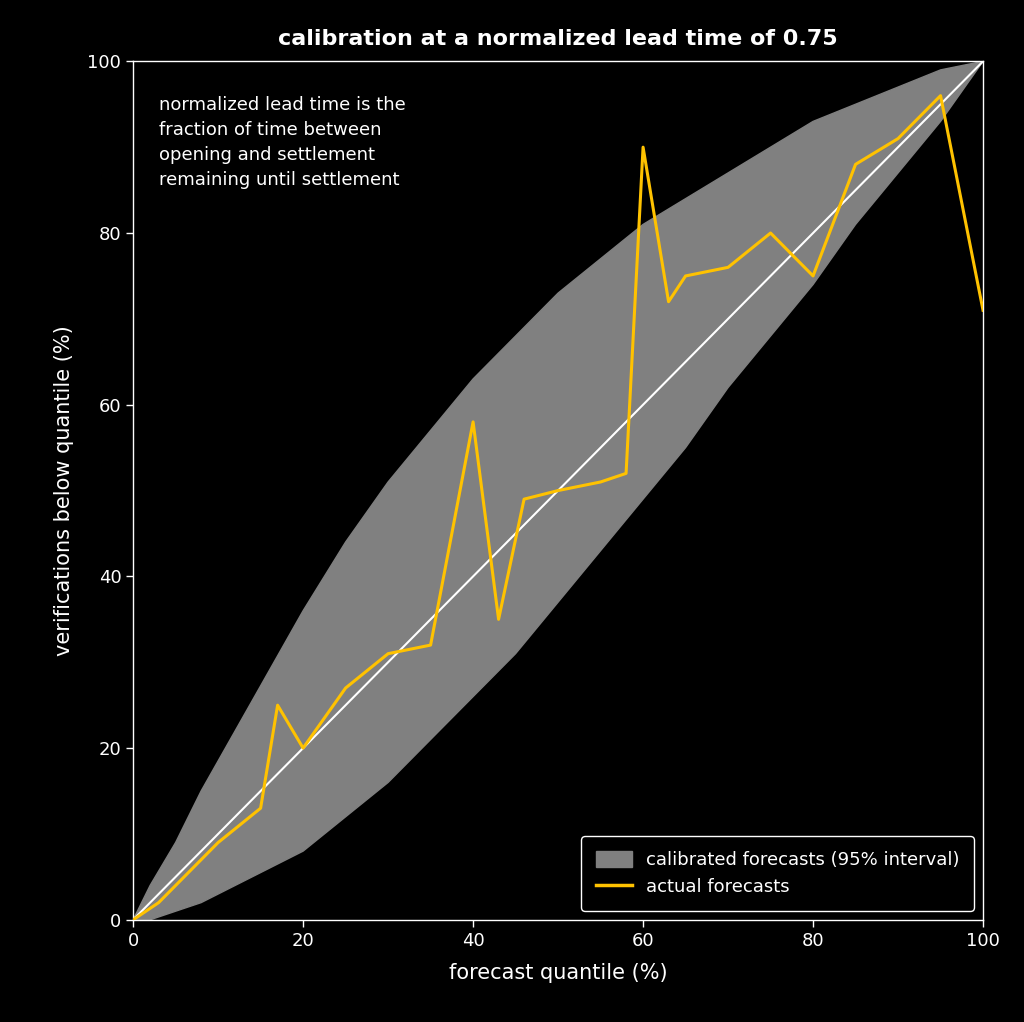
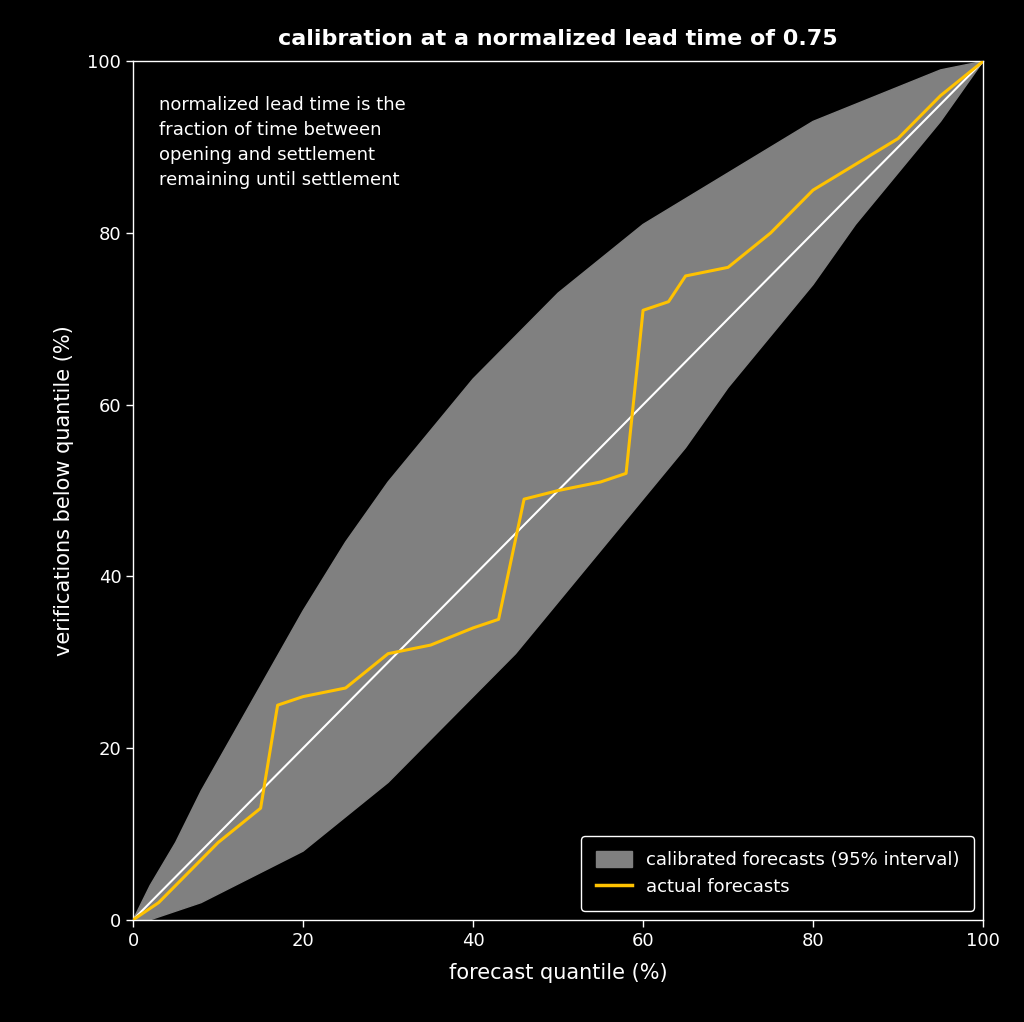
20: 20 -> 26
40: 58 -> 34
60: 90 -> 71
80: 75 -> 85
100: 71 -> 100
